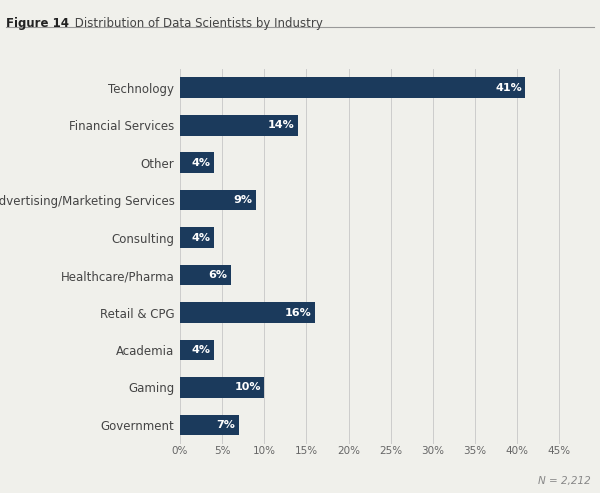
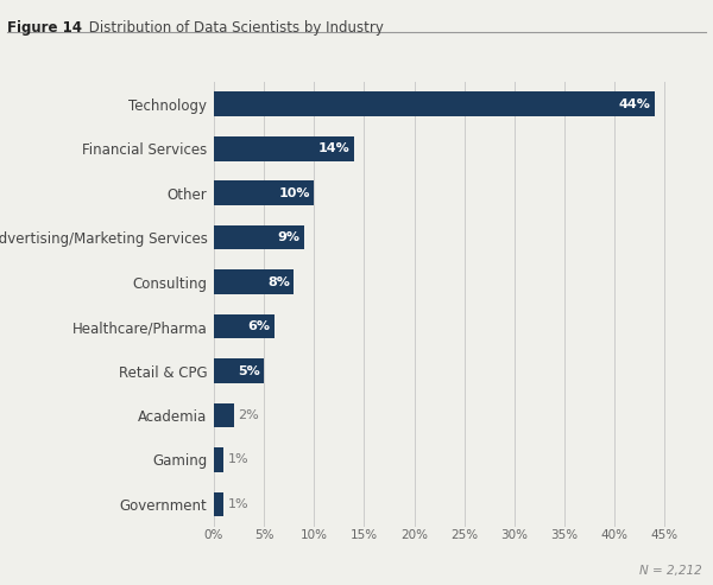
Technology: 41% -> 44%
Other: 4% -> 10%
Consulting: 4% -> 8%
Retail & CPG: 16% -> 5%
Academia: 4% -> 2%
Gaming: 10% -> 1%
Government: 7% -> 1%
